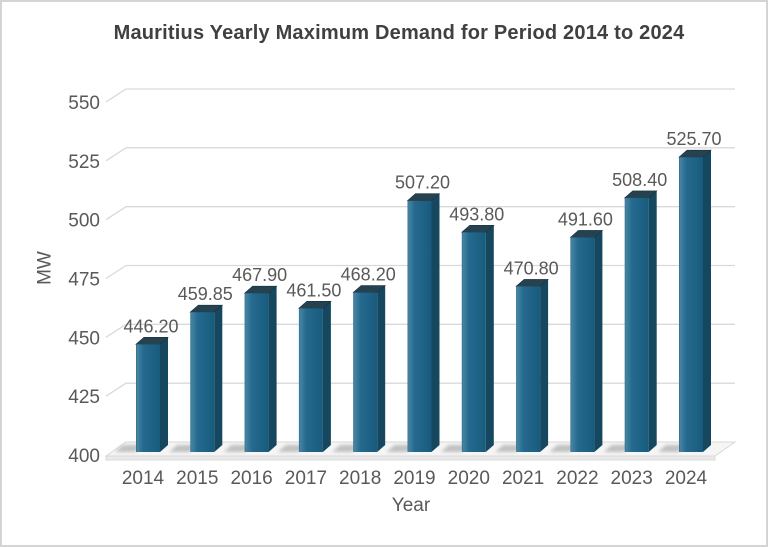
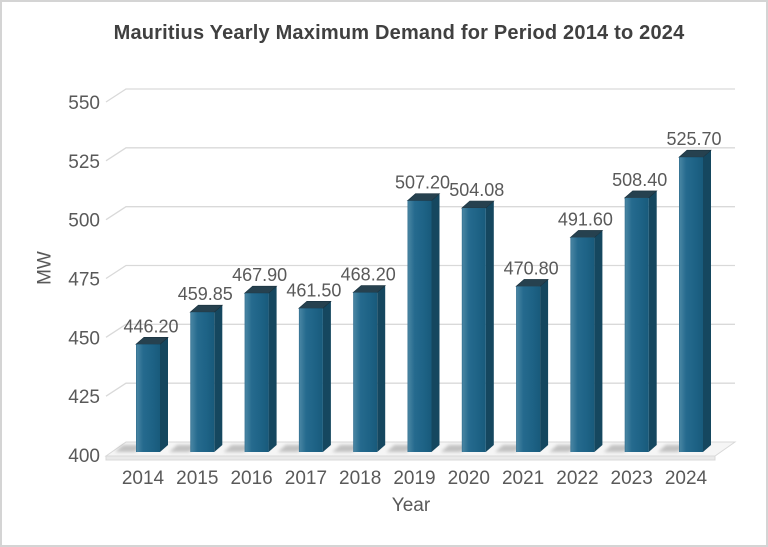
2020: 493.80 -> 504.08
